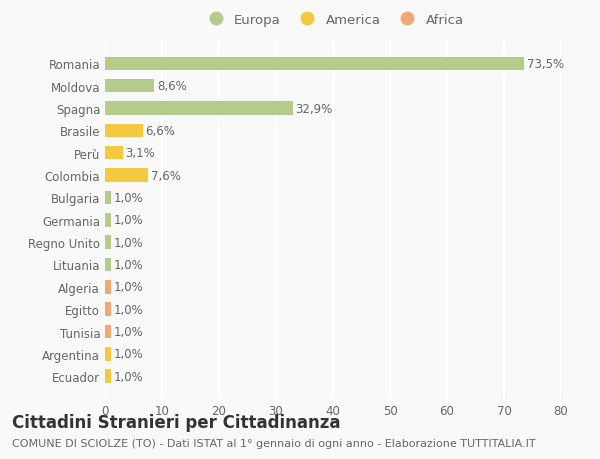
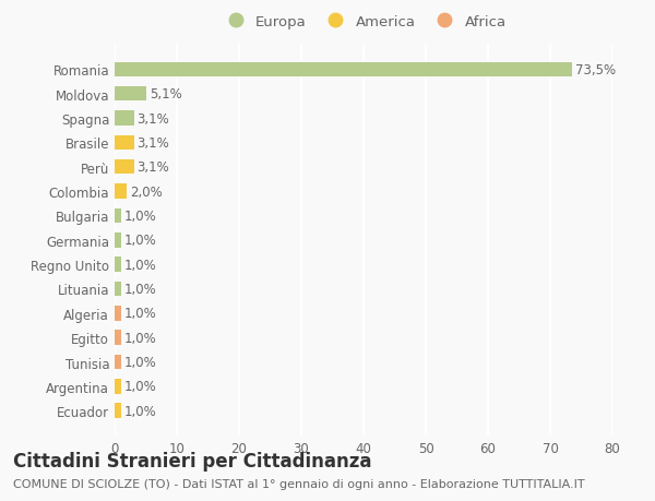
Moldova: 8,6% -> 5,1%
Spagna: 32,9% -> 3,1%
Brasile: 6,6% -> 3,1%
Colombia: 7,6% -> 2,0%
